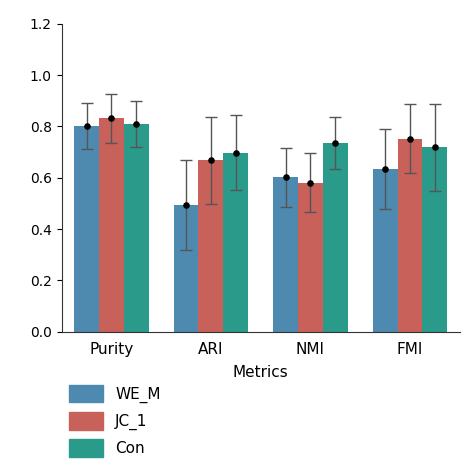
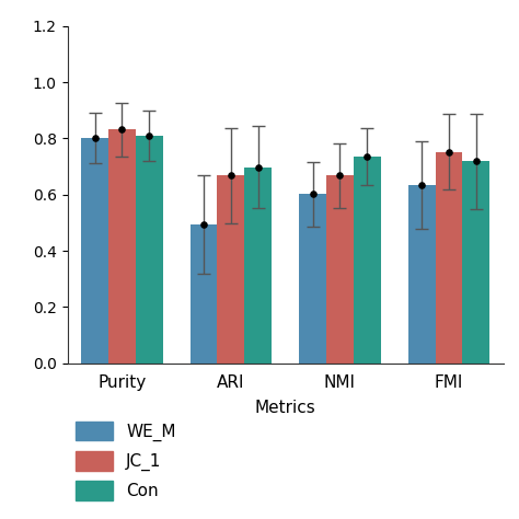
JC_1/NMI: 0.580 -> 0.668
